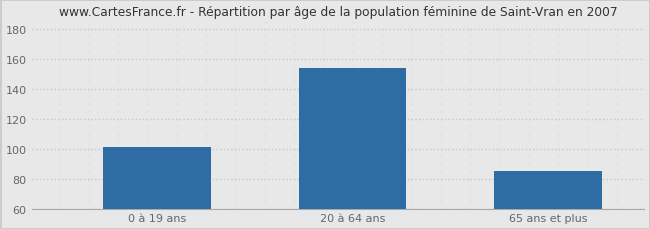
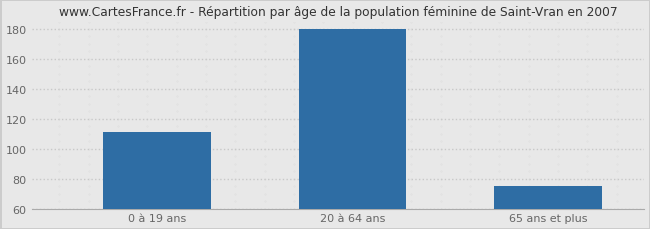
0 à 19 ans: 101 -> 111
20 à 64 ans: 154 -> 180
65 ans et plus: 85 -> 75
